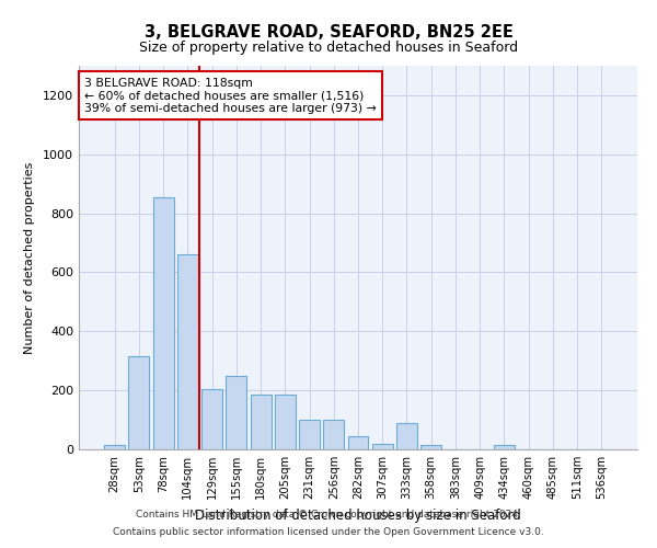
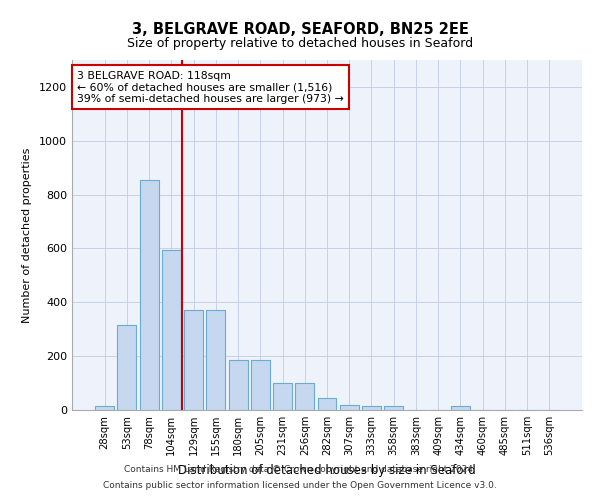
104sqm: 660 -> 595
129sqm: 205 -> 370
155sqm: 250 -> 370
333sqm: 90 -> 15
